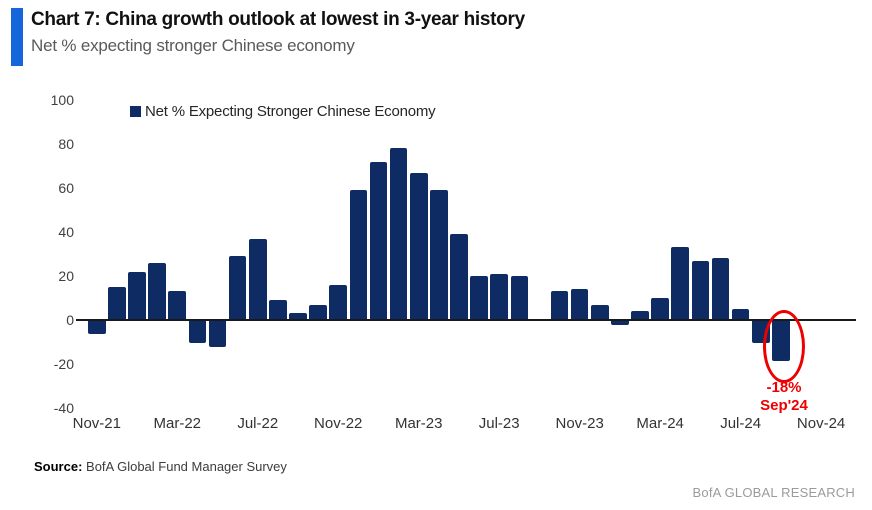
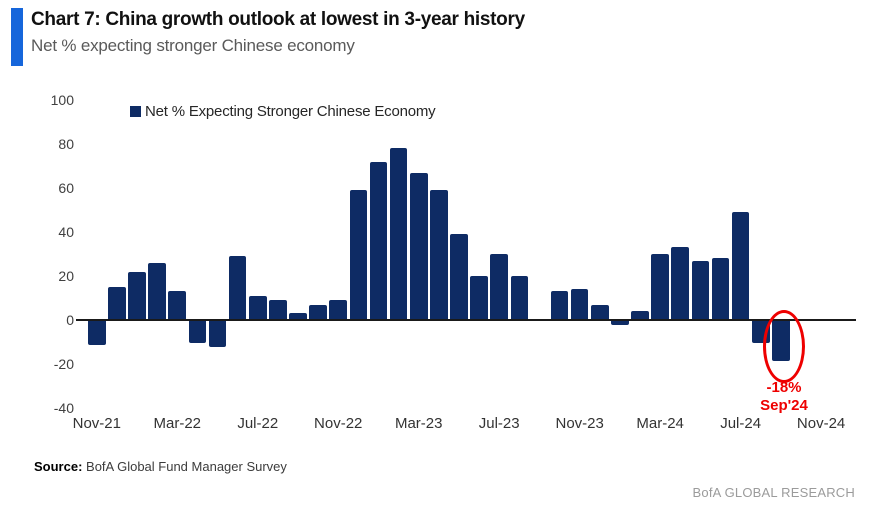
Nov-21: -6 -> -11
Jul-22: 37 -> 11
Nov-22: 16 -> 9
Jul-23: 21 -> 30
Mar-24: 10 -> 30
Jul-24: 5 -> 49
